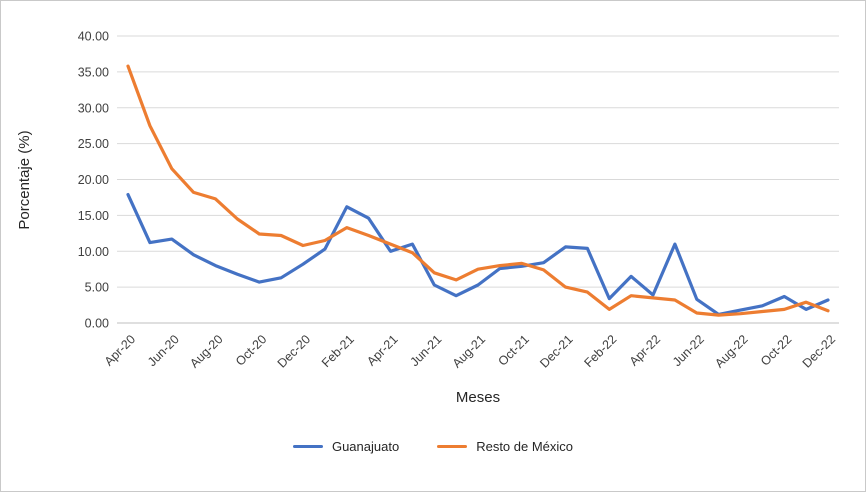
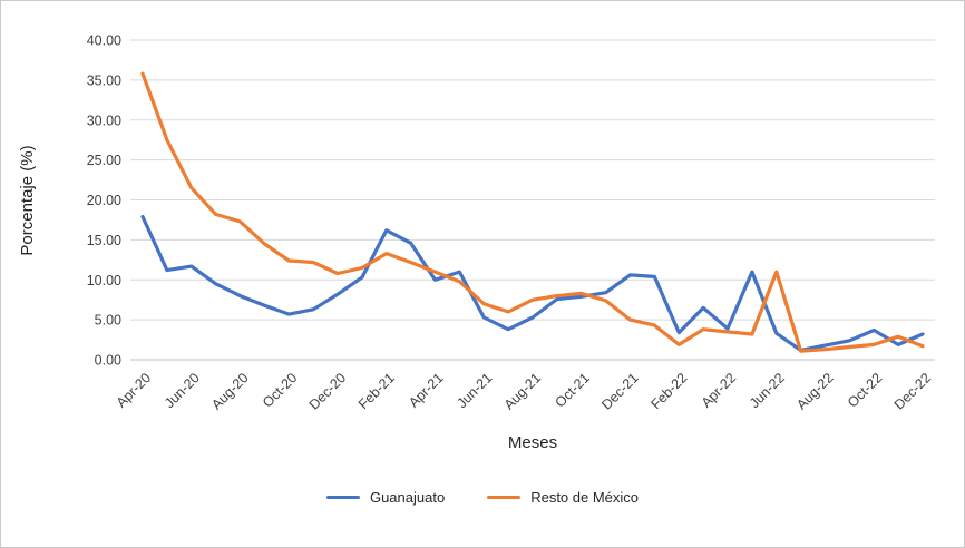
Resto de México/Jun-22: 1 -> 11
